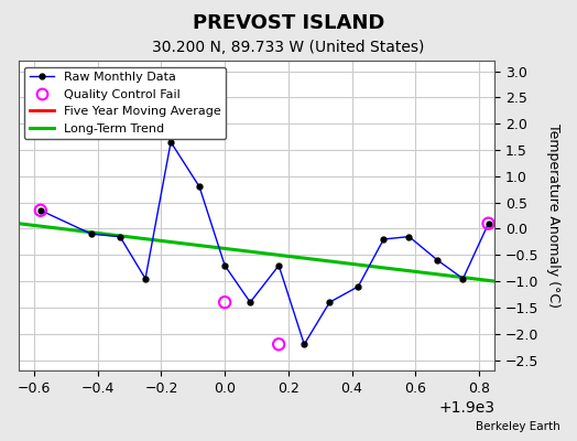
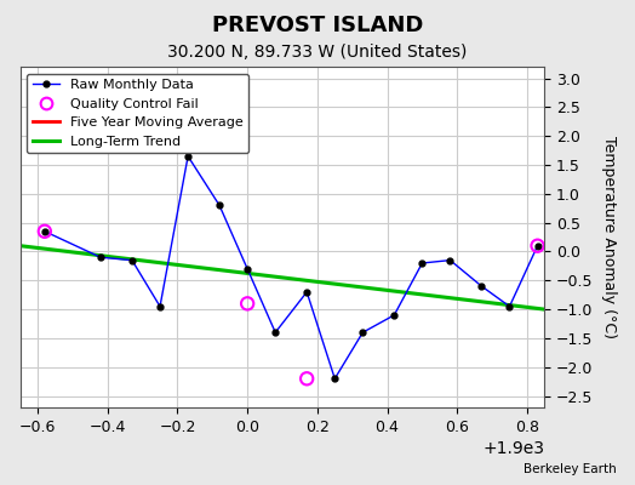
Raw Monthly Data/0.0: -0.70 -> -0.30
Quality Control Fail/0.0: -1.40 -> -0.90
